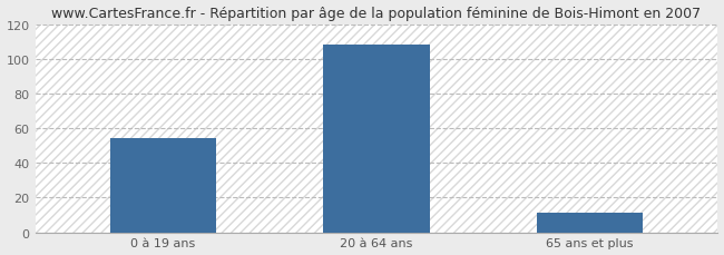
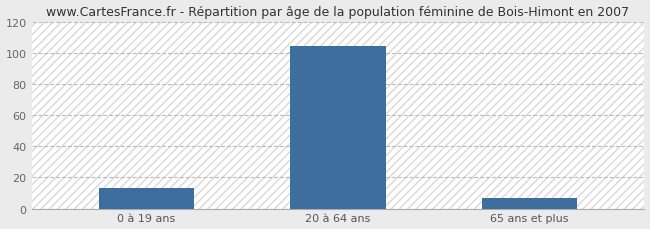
0 à 19 ans: 54 -> 13
20 à 64 ans: 108 -> 104
65 ans et plus: 11 -> 7
